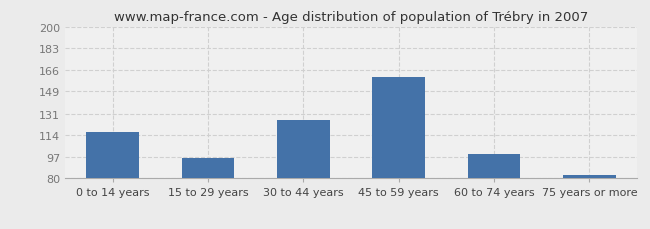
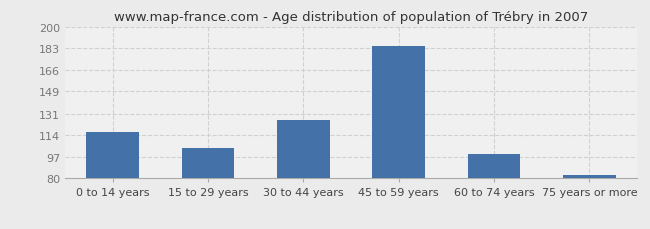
15 to 29 years: 96 -> 104
45 to 59 years: 160 -> 185
